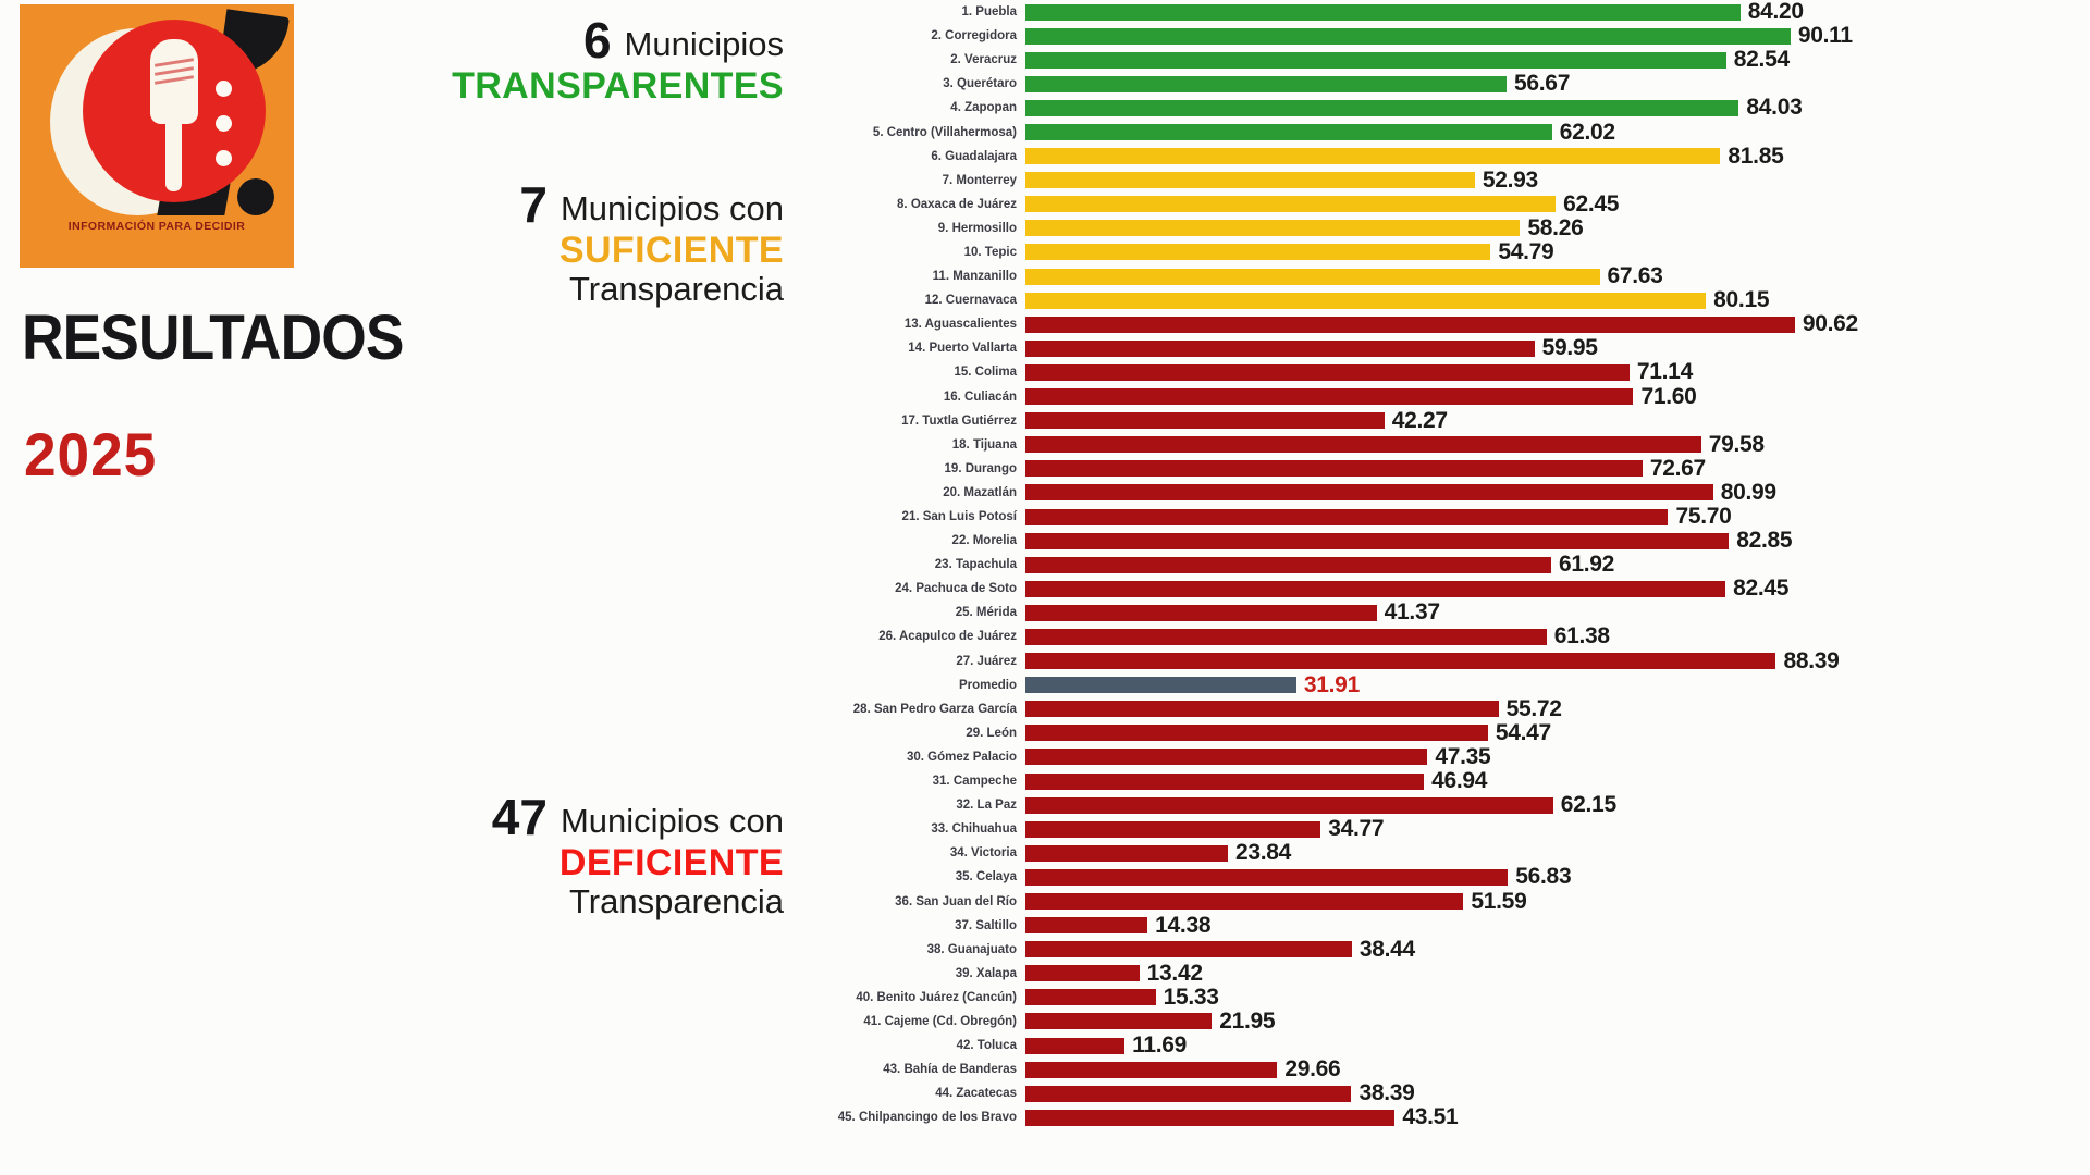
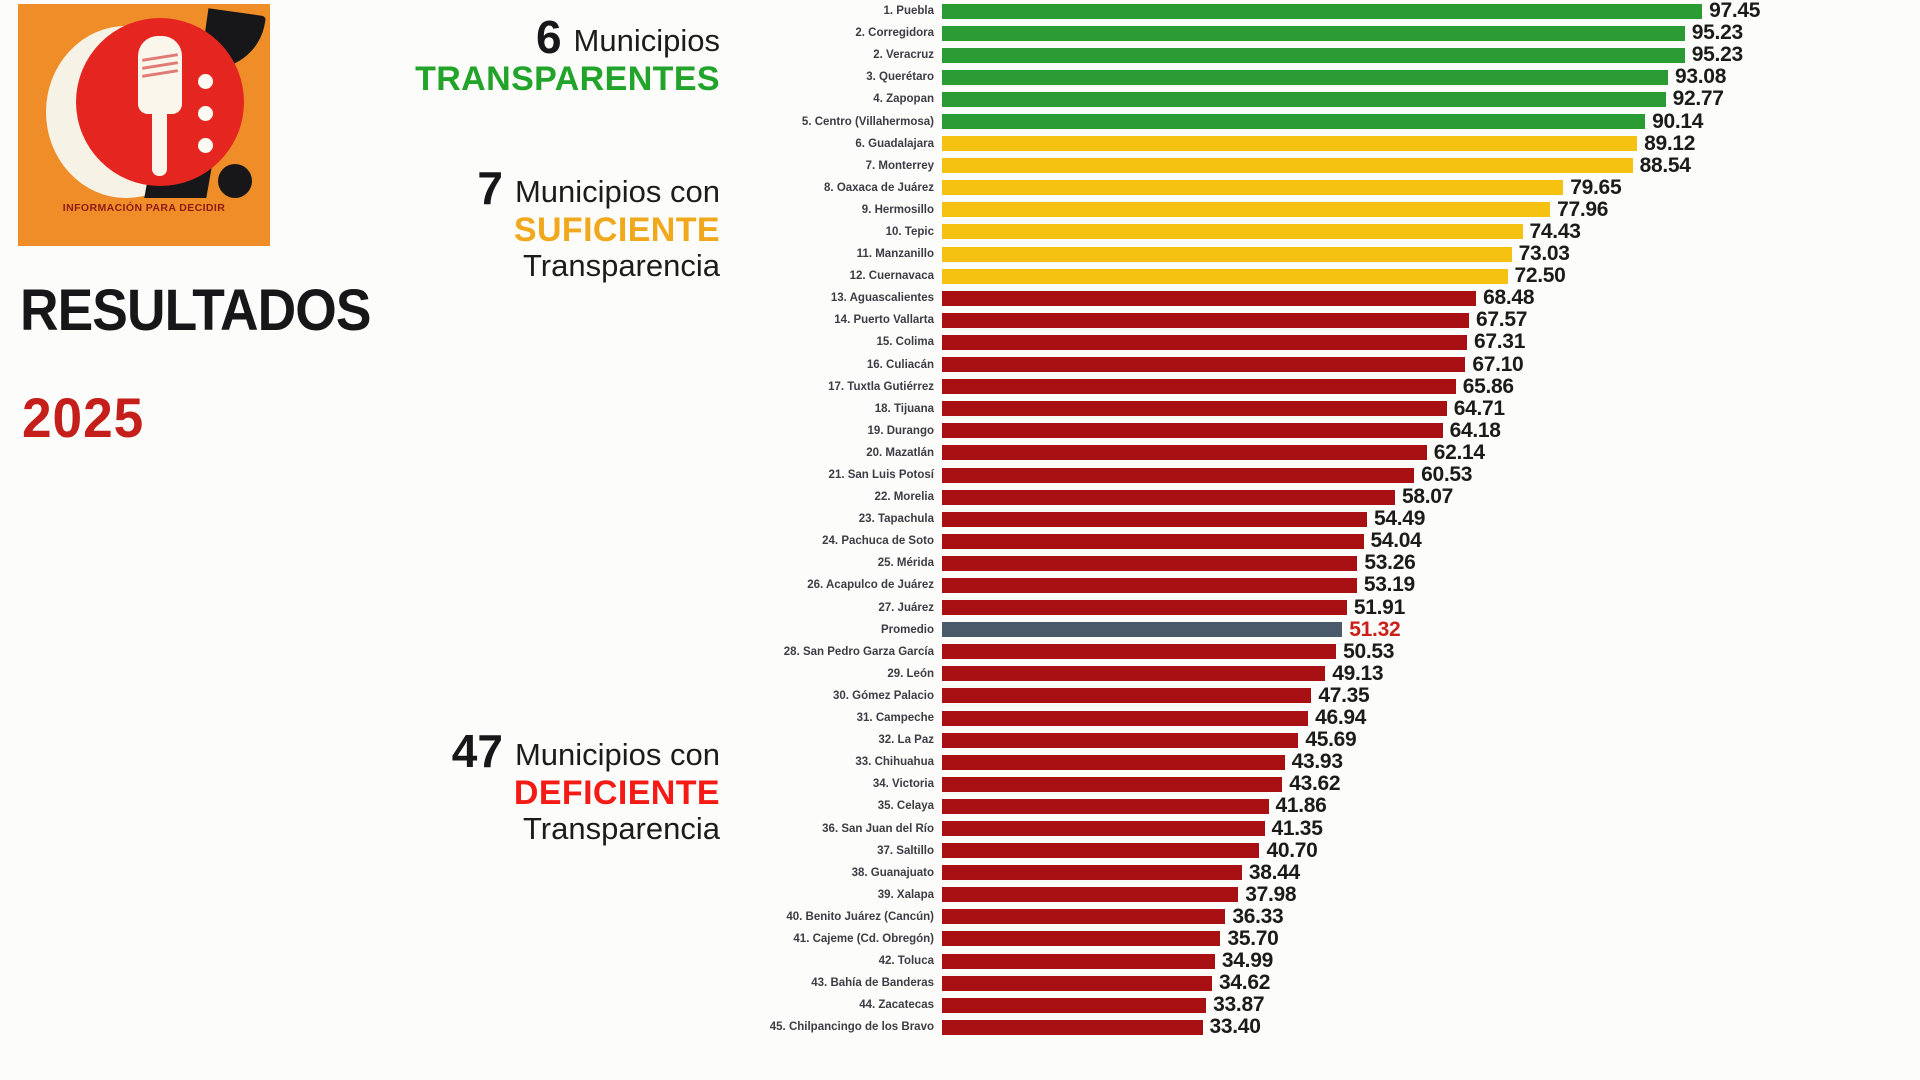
1. Puebla: 84.20 -> 97.45
2. Corregidora: 90.11 -> 95.23
2. Veracruz: 82.54 -> 95.23
3. Querétaro: 56.67 -> 93.08
4. Zapopan: 84.03 -> 92.77
5. Centro (Villahermosa): 62.02 -> 90.14
6. Guadalajara: 81.85 -> 89.12
7. Monterrey: 52.93 -> 88.54
8. Oaxaca de Juárez: 62.45 -> 79.65
9. Hermosillo: 58.26 -> 77.96
10. Tepic: 54.79 -> 74.43
11. Manzanillo: 67.63 -> 73.03
12. Cuernavaca: 80.15 -> 72.50
13. Aguascalientes: 90.62 -> 68.48
14. Puerto Vallarta: 59.95 -> 67.57
15. Colima: 71.14 -> 67.31
16. Culiacán: 71.60 -> 67.10
17. Tuxtla Gutiérrez: 42.27 -> 65.86
18. Tijuana: 79.58 -> 64.71
19. Durango: 72.67 -> 64.18
20. Mazatlán: 80.99 -> 62.14
21. San Luis Potosí: 75.70 -> 60.53
22. Morelia: 82.85 -> 58.07
23. Tapachula: 61.92 -> 54.49
24. Pachuca de Soto: 82.45 -> 54.04
25. Mérida: 41.37 -> 53.26
26. Acapulco de Juárez: 61.38 -> 53.19
27. Juárez: 88.39 -> 51.91
Promedio: 31.91 -> 51.32
28. San Pedro Garza García: 55.72 -> 50.53
29. León: 54.47 -> 49.13
32. La Paz: 62.15 -> 45.69
33. Chihuahua: 34.77 -> 43.93
34. Victoria: 23.84 -> 43.62
35. Celaya: 56.83 -> 41.86
36. San Juan del Río: 51.59 -> 41.35
37. Saltillo: 14.38 -> 40.70
39. Xalapa: 13.42 -> 37.98
40. Benito Juárez (Cancún): 15.33 -> 36.33
41. Cajeme (Cd. Obregón): 21.95 -> 35.70
42. Toluca: 11.69 -> 34.99
43. Bahía de Banderas: 29.66 -> 34.62
44. Zacatecas: 38.39 -> 33.87
45. Chilpancingo de los Bravo: 43.51 -> 33.40
